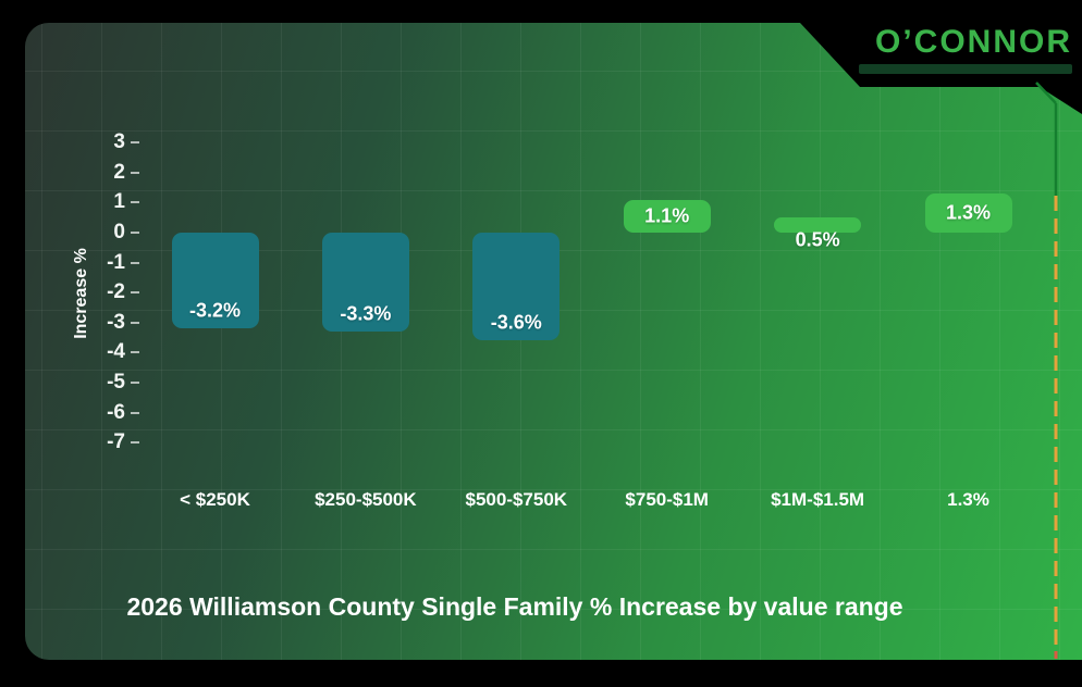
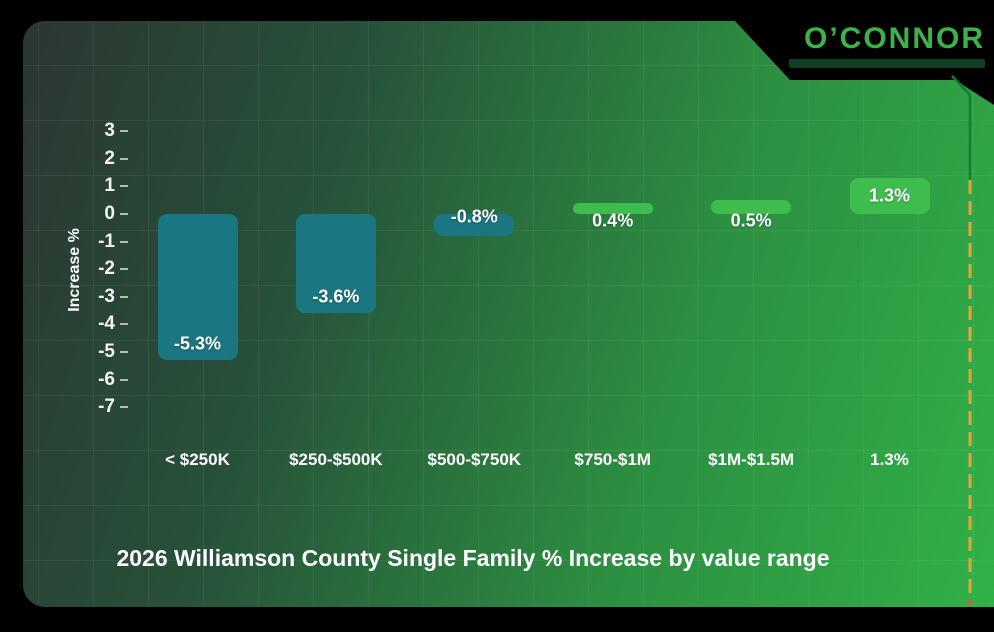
< $250K: -3.2% -> -5.3%
$250-$500K: -3.3% -> -3.6%
$500-$750K: -3.6% -> -0.8%
$750-$1M: 1.1% -> 0.4%
